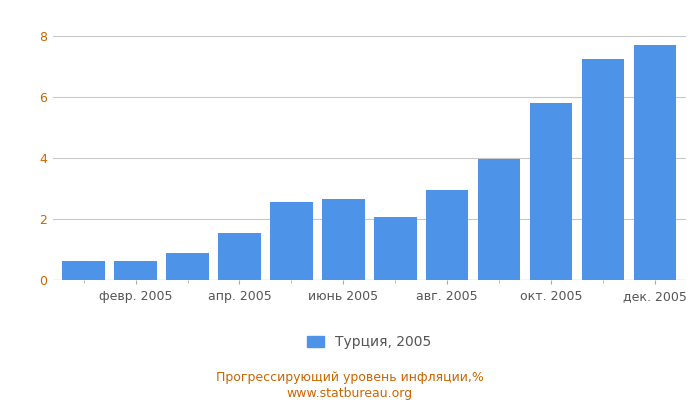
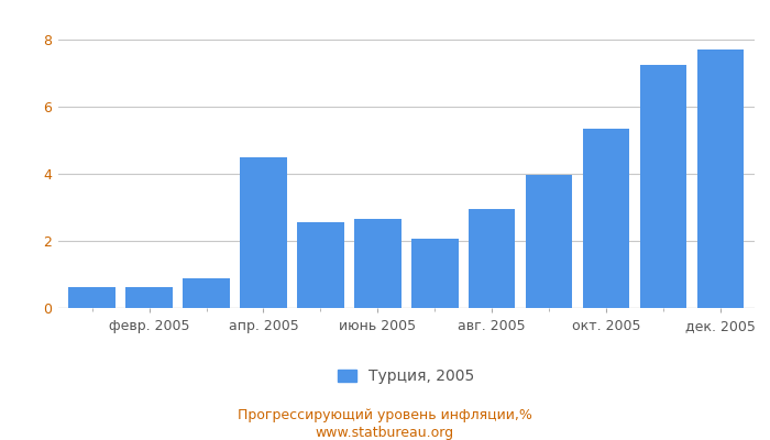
апр. 2005: 1.55 -> 4.50
окт. 2005: 5.82 -> 5.35
